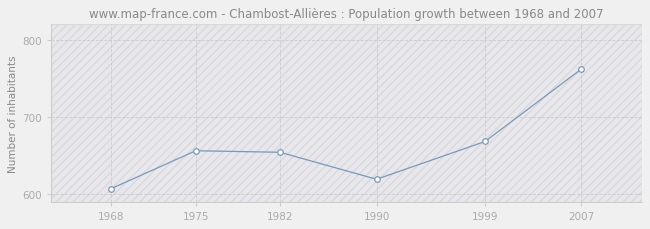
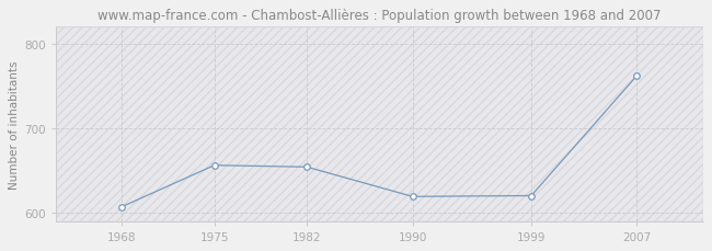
1999: 668 -> 620
